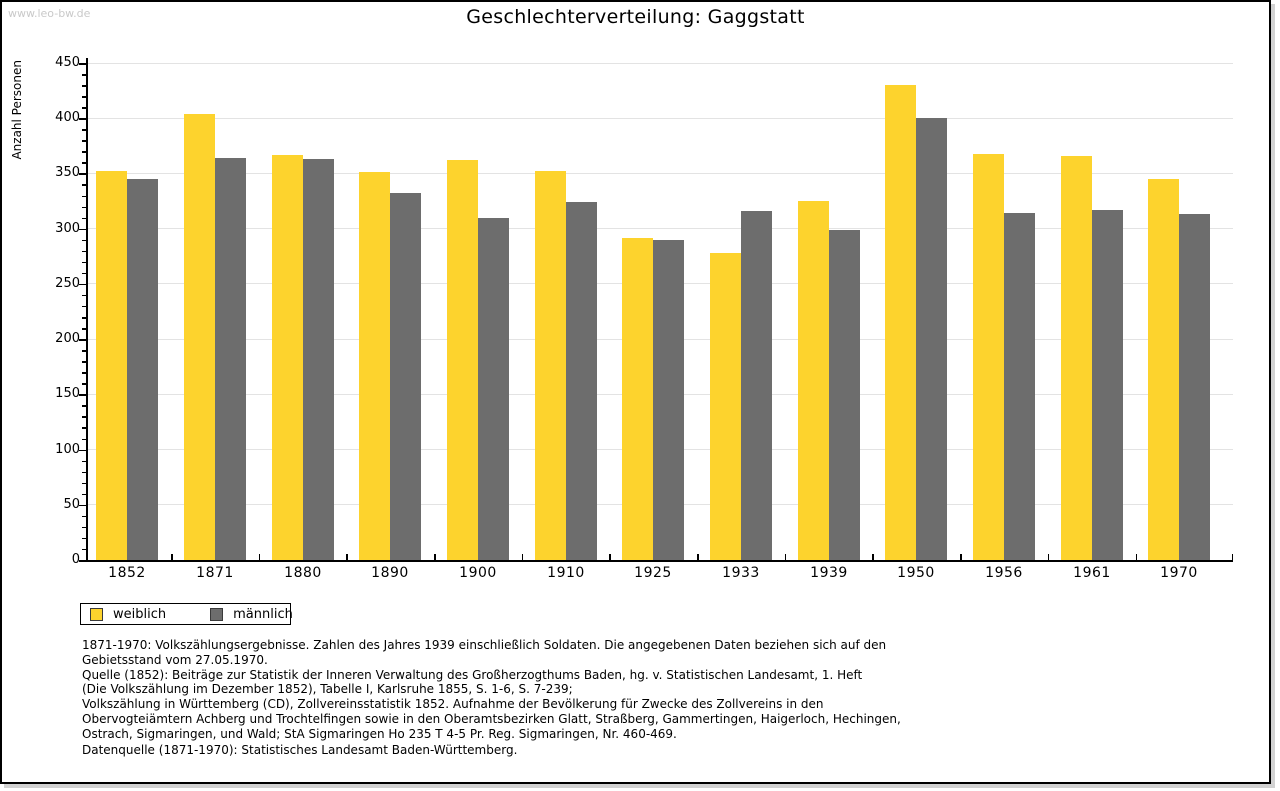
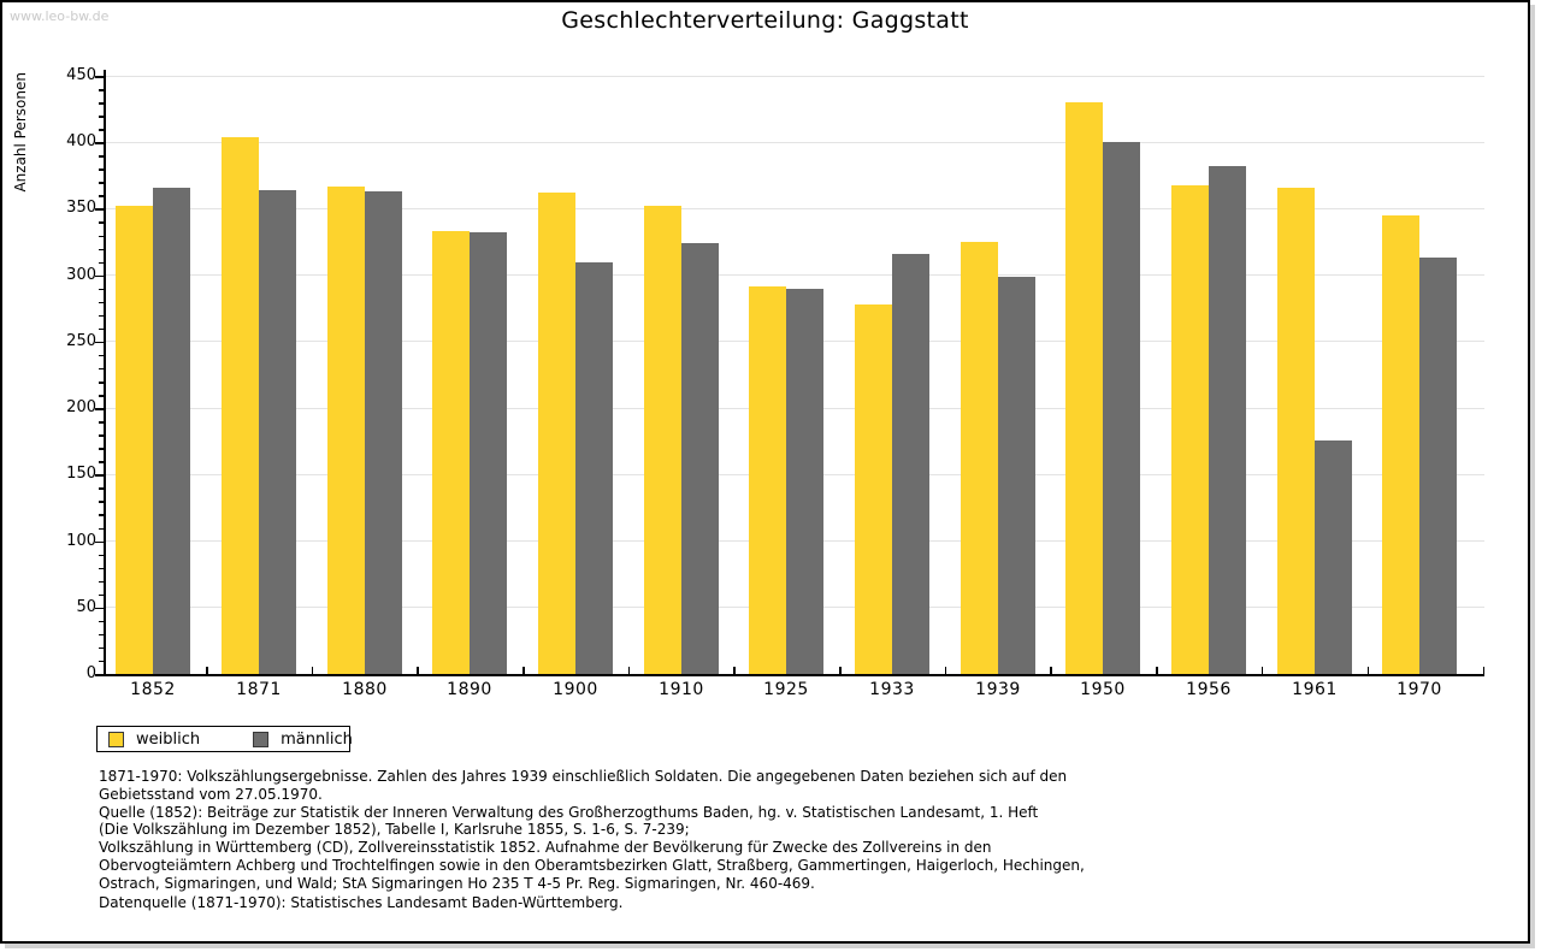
männlich/1852: 345 -> 366
weiblich/1890: 351 -> 333
männlich/1956: 314 -> 382
männlich/1961: 317 -> 176
